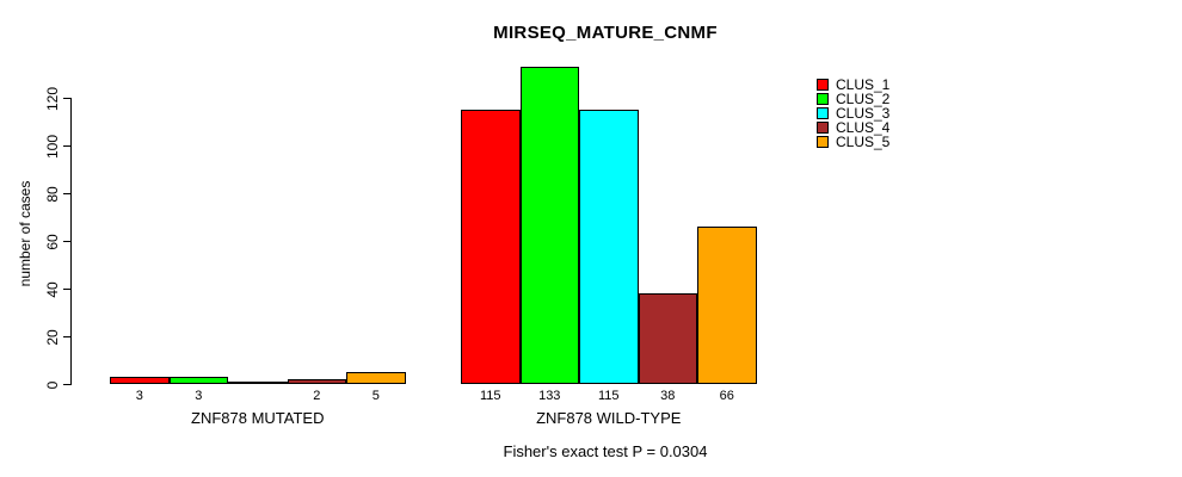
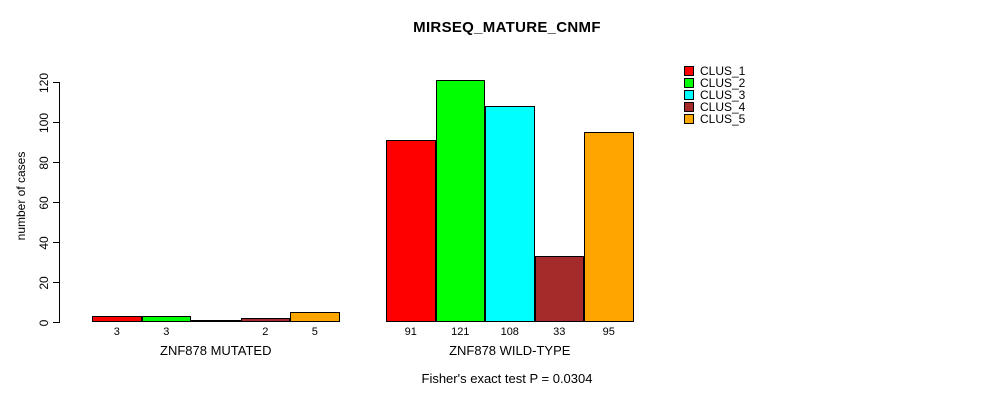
CLUS_1/ZNF878 WILD-TYPE: 115 -> 91
CLUS_2/ZNF878 WILD-TYPE: 133 -> 121
CLUS_3/ZNF878 WILD-TYPE: 115 -> 108
CLUS_4/ZNF878 WILD-TYPE: 38 -> 33
CLUS_5/ZNF878 WILD-TYPE: 66 -> 95
